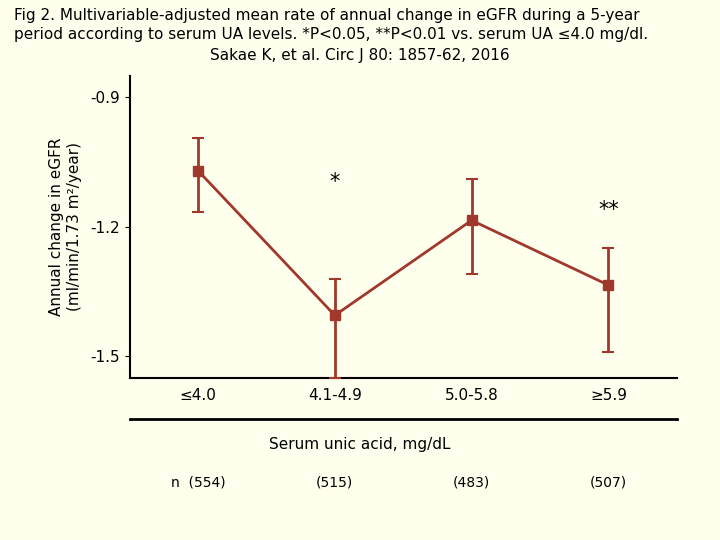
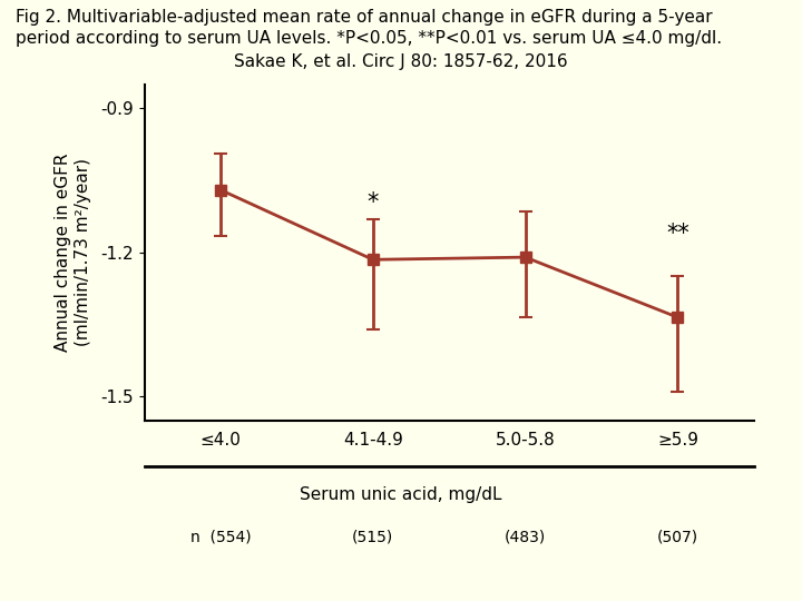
4.1-4.9: -1.405 -> -1.215
5.0-5.8: -1.185 -> -1.210
